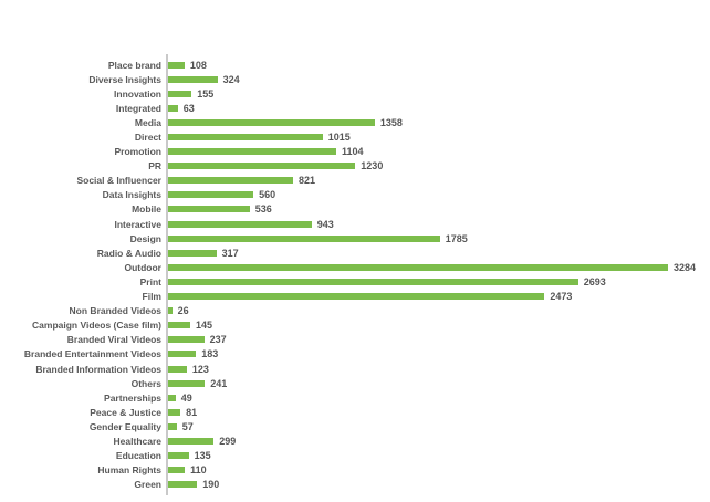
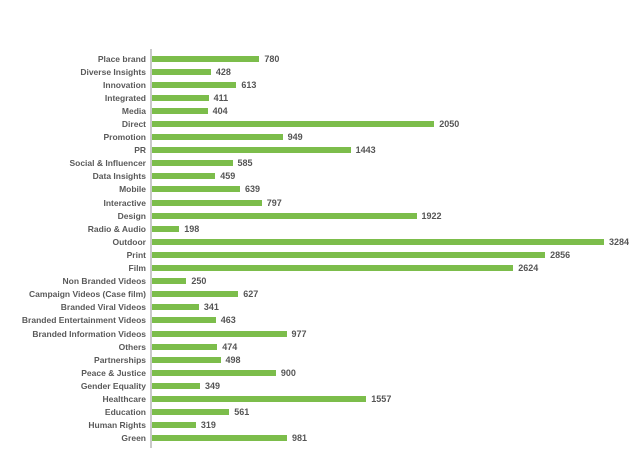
Place brand: 108 -> 780
Diverse Insights: 324 -> 428
Innovation: 155 -> 613
Integrated: 63 -> 411
Media: 1358 -> 404
Direct: 1015 -> 2050
Promotion: 1104 -> 949
PR: 1230 -> 1443
Social & Influencer: 821 -> 585
Data Insights: 560 -> 459
Mobile: 536 -> 639
Interactive: 943 -> 797
Design: 1785 -> 1922
Radio & Audio: 317 -> 198
Print: 2693 -> 2856
Film: 2473 -> 2624
Non Branded Videos: 26 -> 250
Campaign Videos (Case film): 145 -> 627
Branded Viral Videos: 237 -> 341
Branded Entertainment Videos: 183 -> 463
Branded Information Videos: 123 -> 977
Others: 241 -> 474
Partnerships: 49 -> 498
Peace & Justice: 81 -> 900
Gender Equality: 57 -> 349
Healthcare: 299 -> 1557
Education: 135 -> 561
Human Rights: 110 -> 319
Green: 190 -> 981
